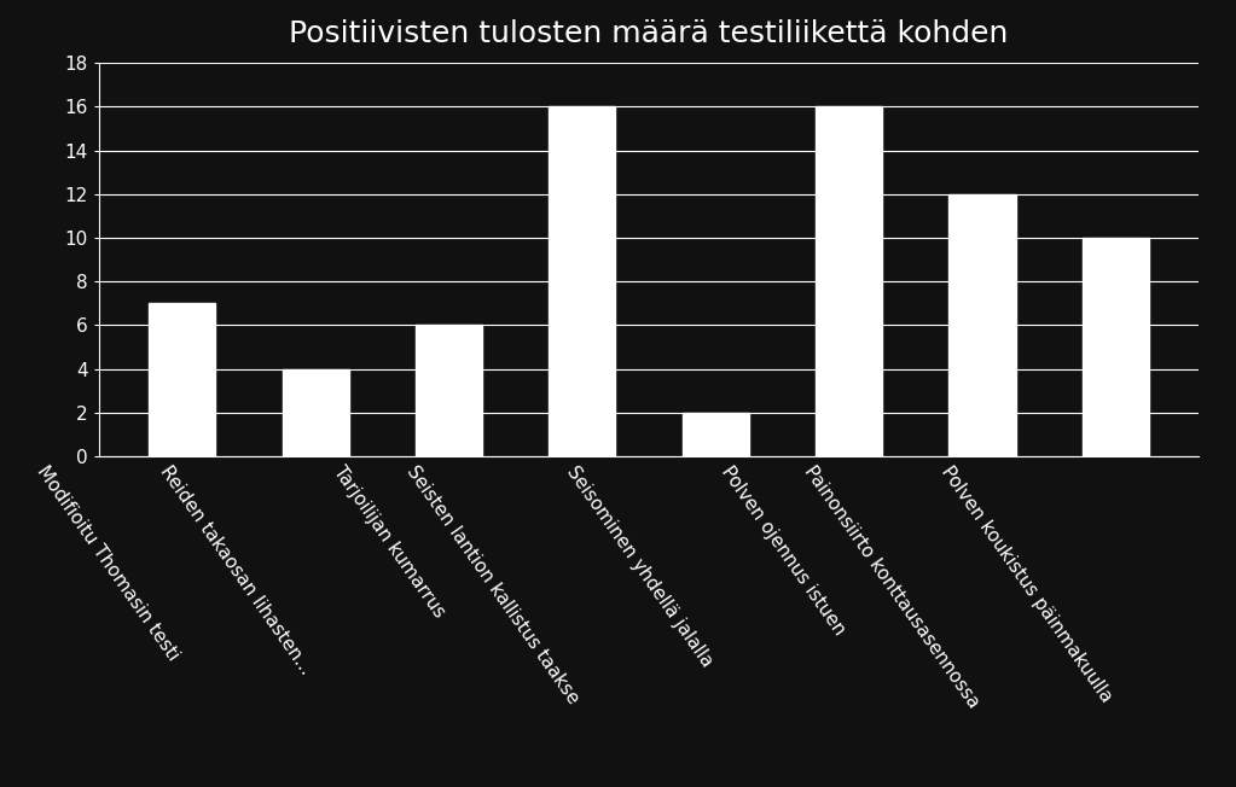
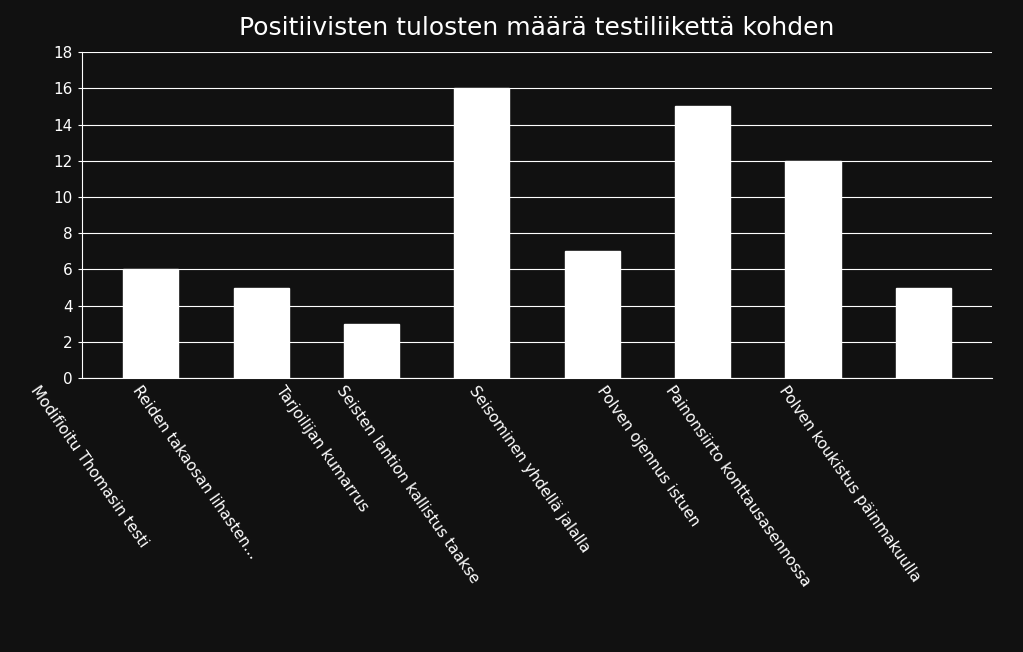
Modifioitu Thomasin testi: 7 -> 6
Reiden takaosan lihasten...: 4 -> 5
Tarjoilijan kumarrus: 6 -> 3
Seisominen yhdellä jalalla: 2 -> 7
Polven ojennus istuen: 16 -> 15
Polven koukistus päinmakuulla: 10 -> 5
